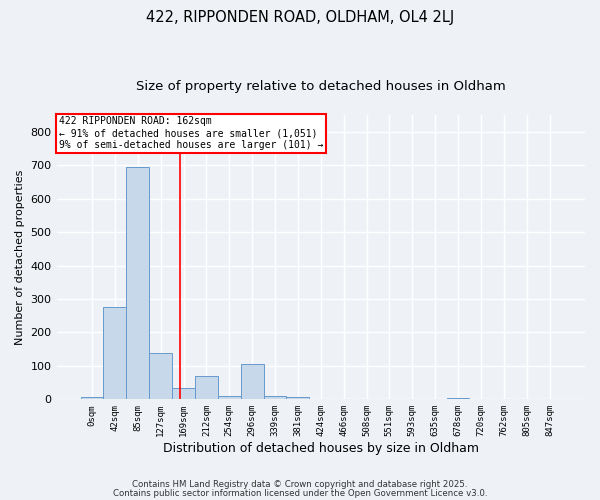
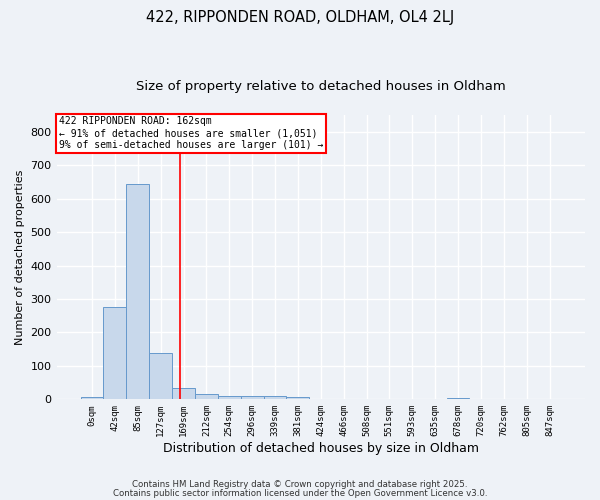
85sqm: 695 -> 645
212sqm: 70 -> 16
296sqm: 105 -> 10
